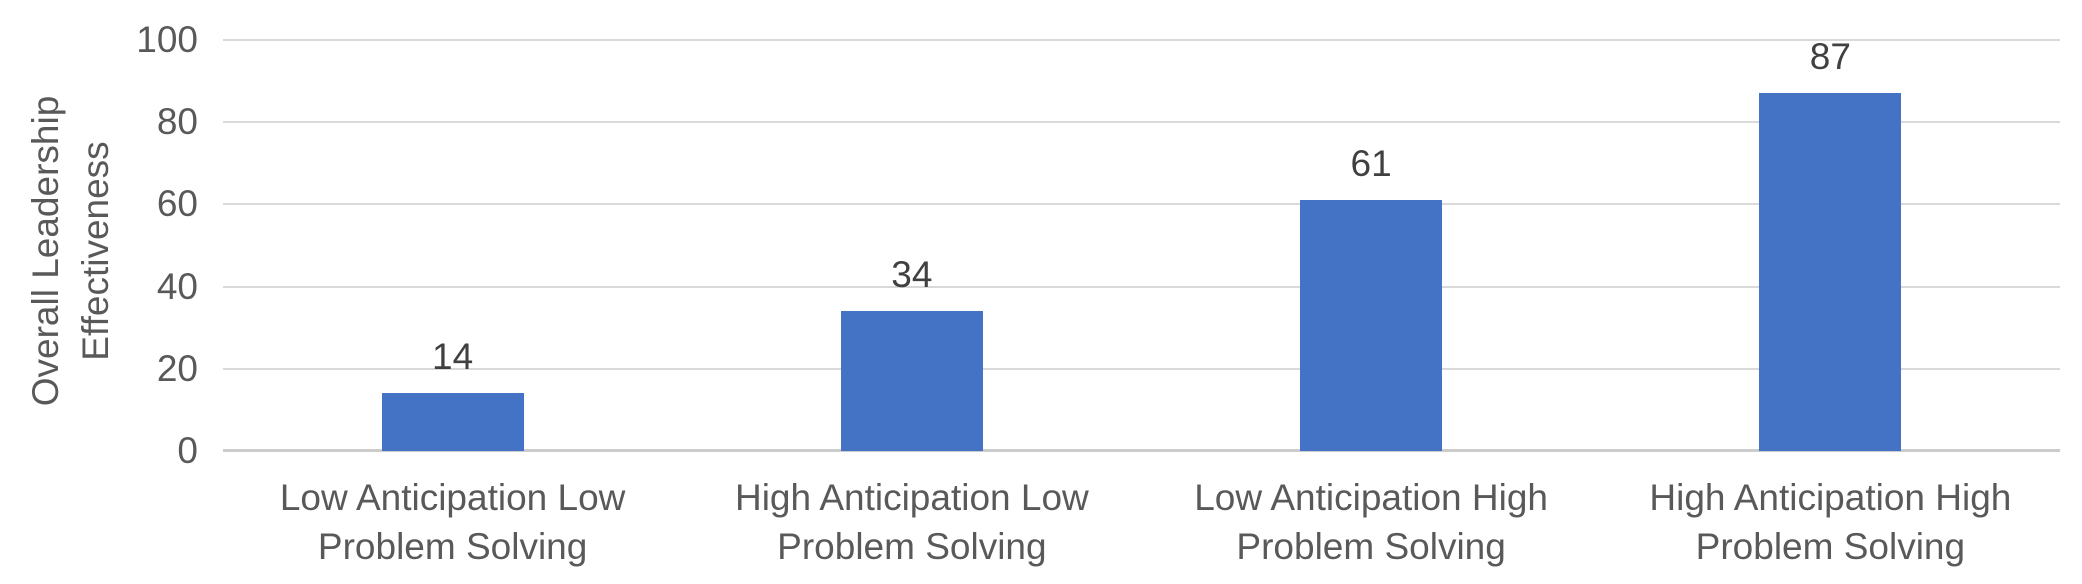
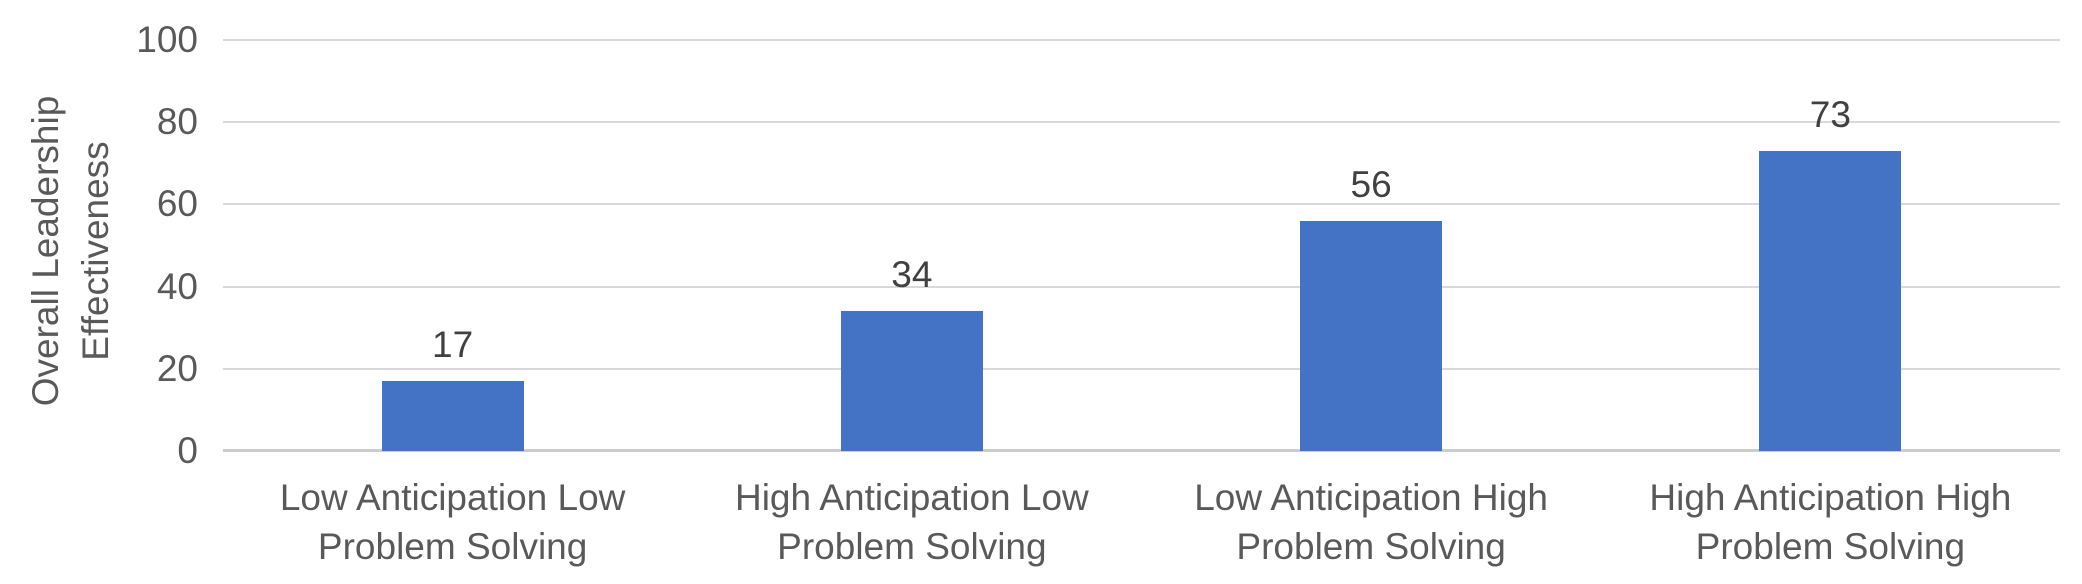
Low Anticipation Low Problem Solving: 14 -> 17
Low Anticipation High Problem Solving: 61 -> 56
High Anticipation High Problem Solving: 87 -> 73
